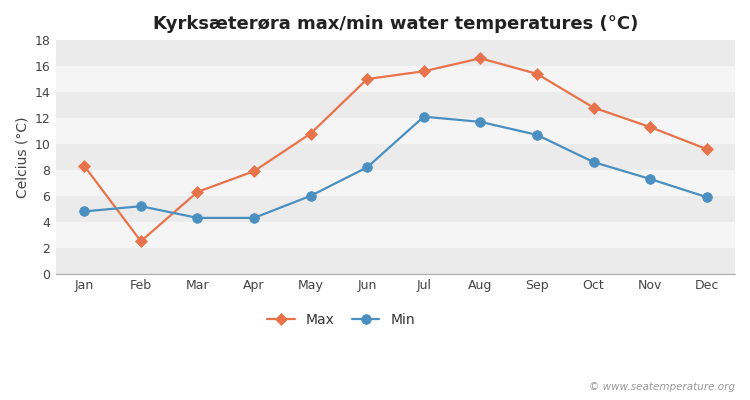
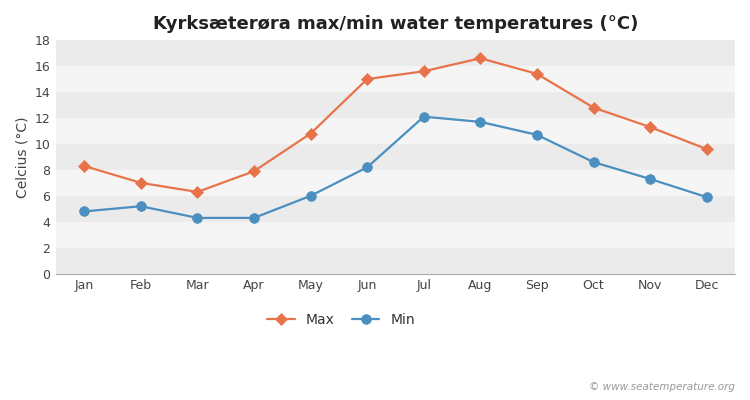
Max/Feb: 2.5 -> 7.0
